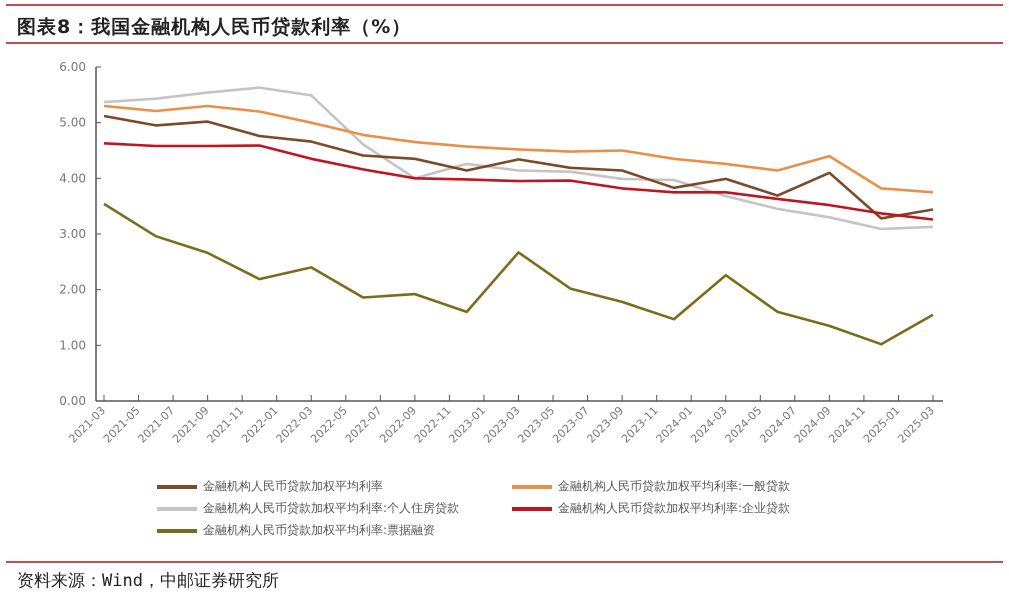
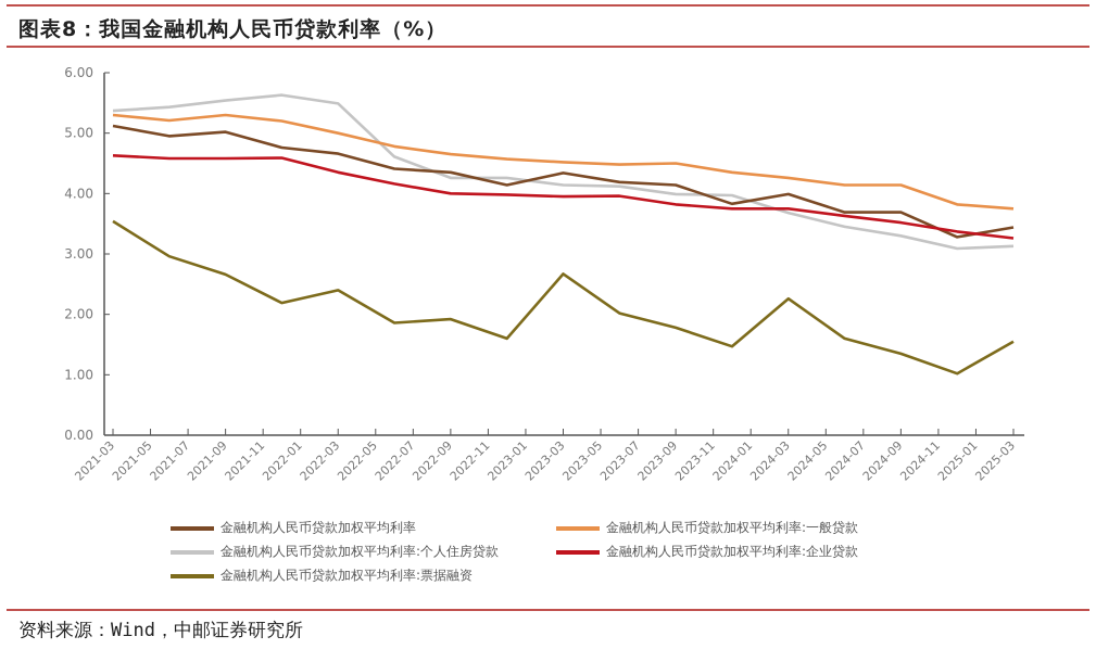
金融机构人民币贷款加权平均利率:个人住房贷款/2022-09: 4.0 -> 4.3
金融机构人民币贷款加权平均利率/2024-09: 4.1 -> 3.7
金融机构人民币贷款加权平均利率:一般贷款/2024-09: 4.4 -> 4.1
